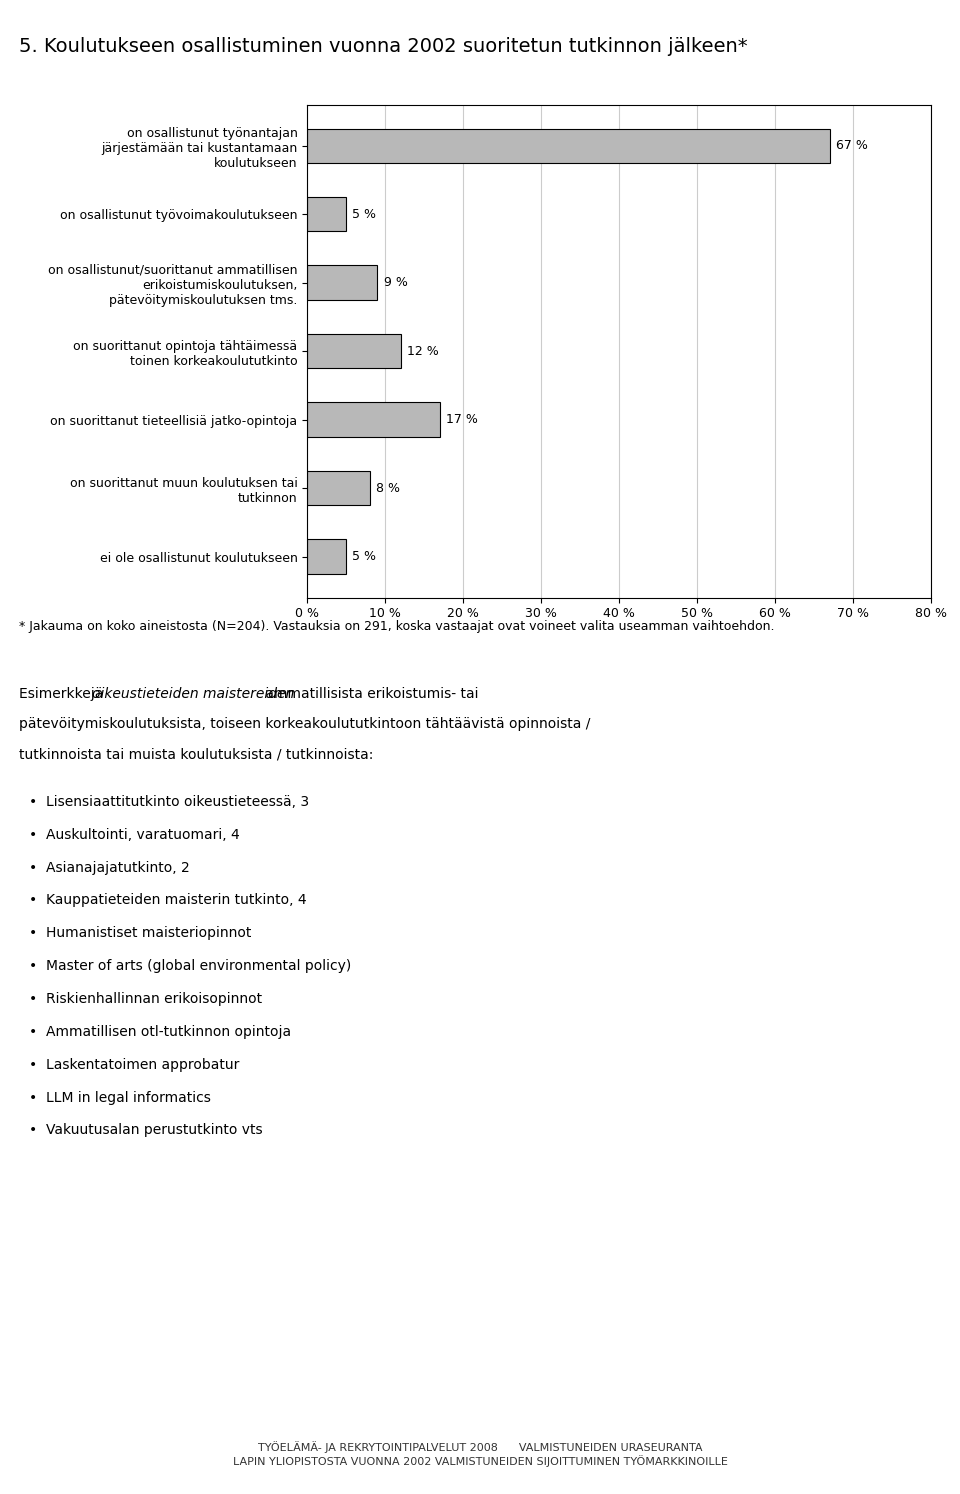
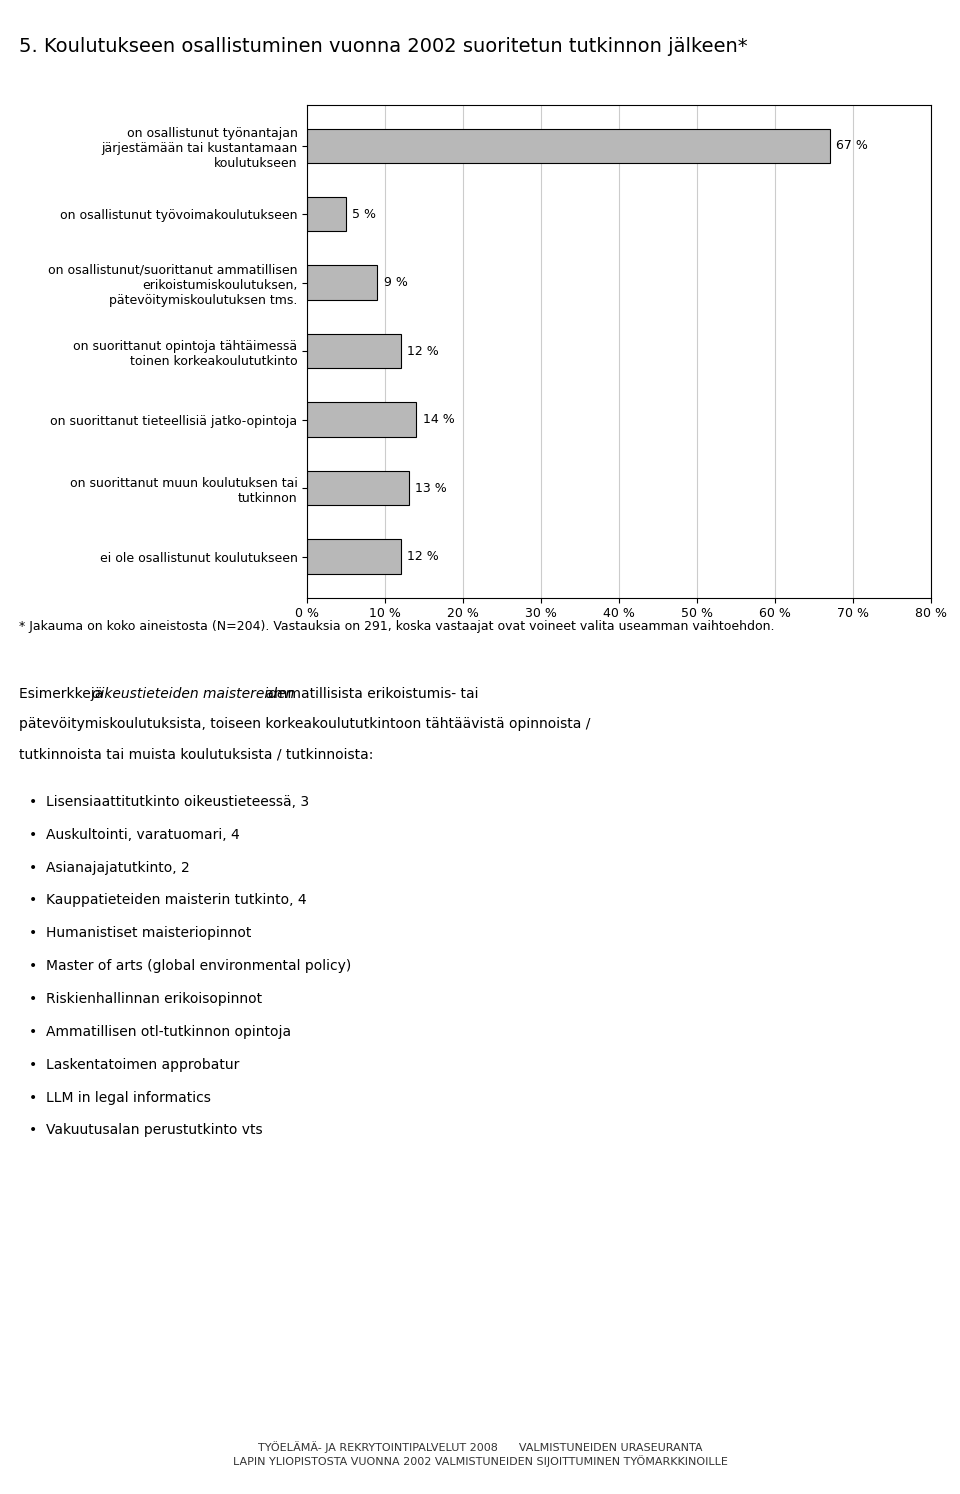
on suorittanut tieteellisiä jatko-opintoja: 17 -> 14
on suorittanut muun koulutuksen tai tutkinnon: 8 -> 13
ei ole osallistunut koulutukseen: 5 -> 12
